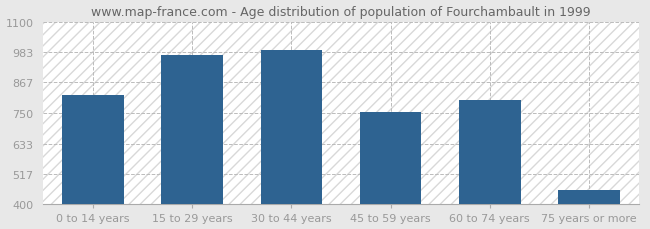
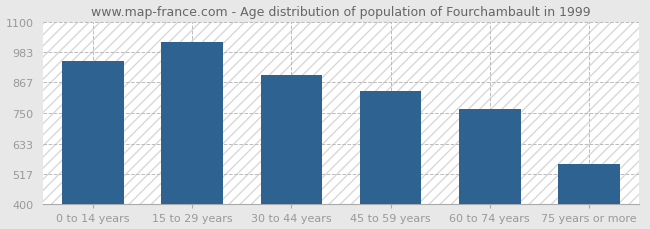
0 to 14 years: 820 -> 950
15 to 29 years: 972 -> 1020
30 to 44 years: 992 -> 895
45 to 59 years: 755 -> 835
60 to 74 years: 800 -> 765
75 years or more: 455 -> 555
